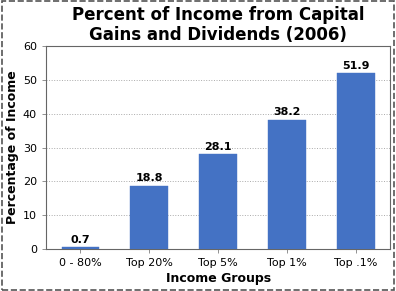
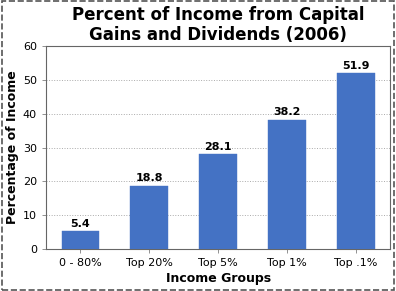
0 - 80%: 0.7 -> 5.4
